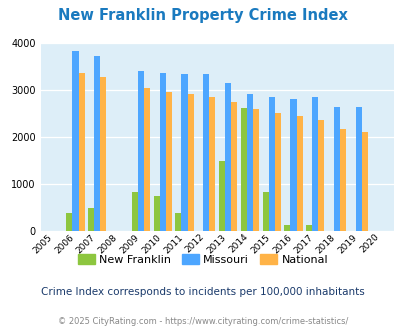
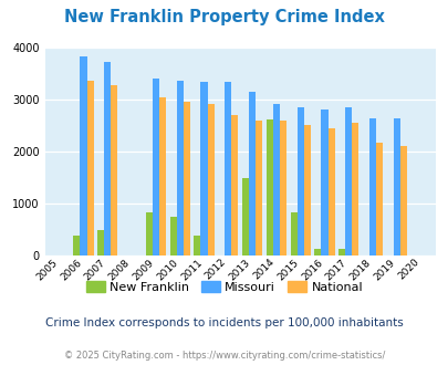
National/2012: 2860 -> 2700
National/2013: 2740 -> 2600
National/2017: 2370 -> 2550
